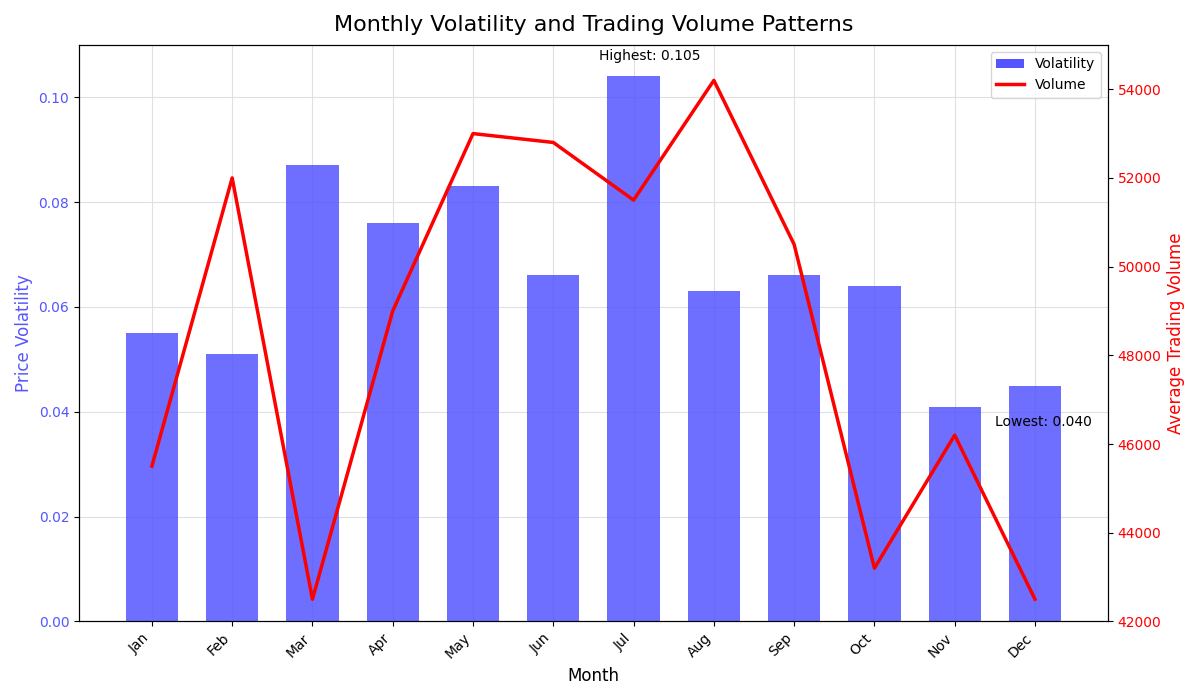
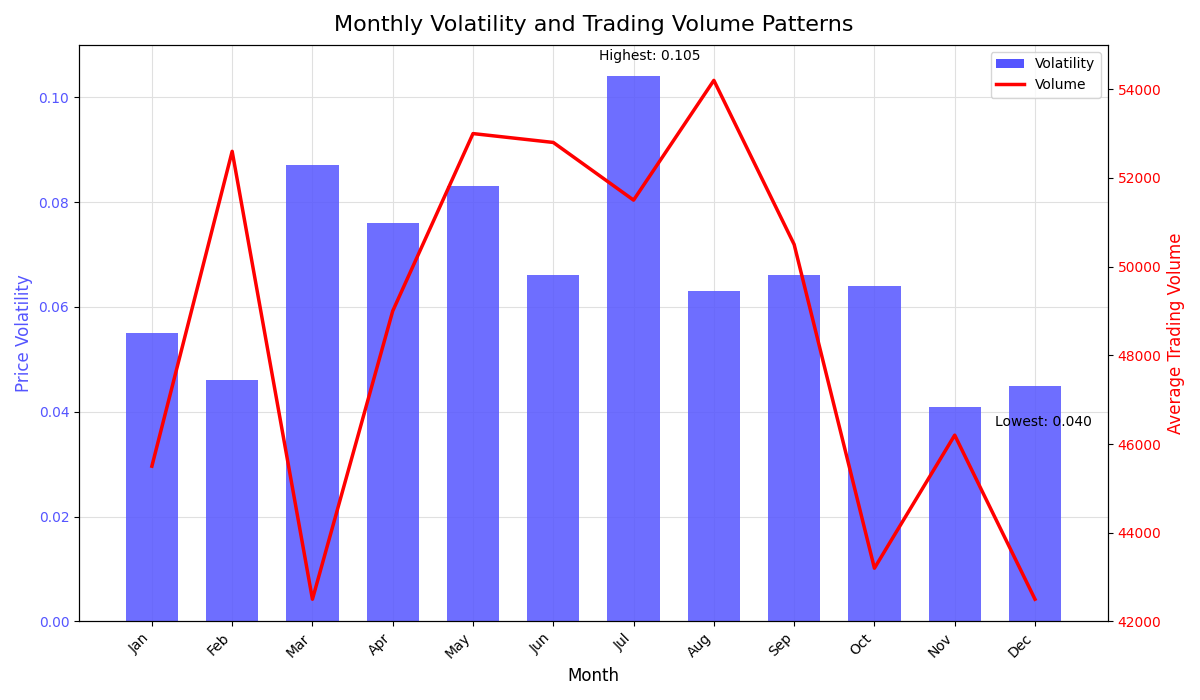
Volatility/Feb: 0.051 -> 0.046
Volume/Feb: 52000 -> 52600
